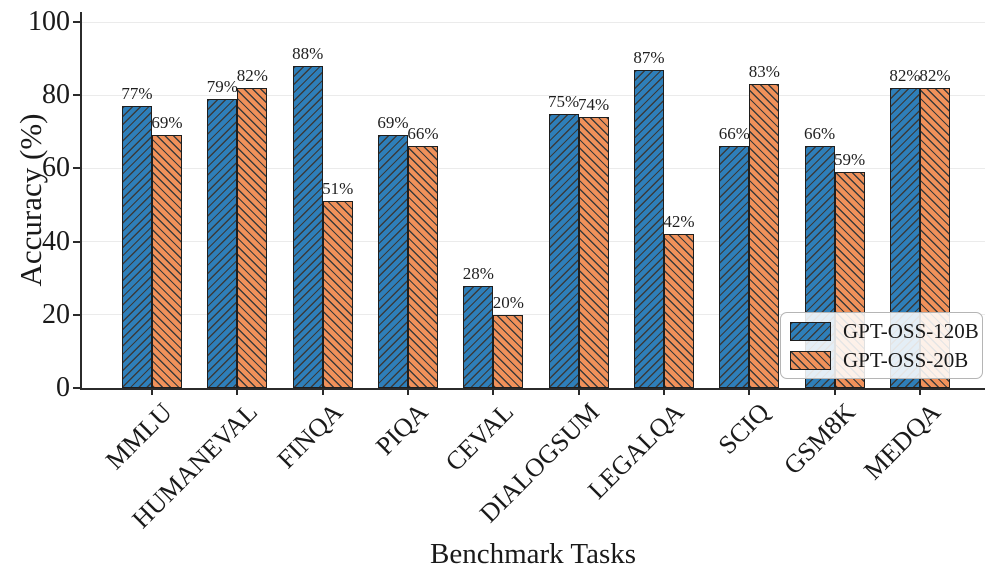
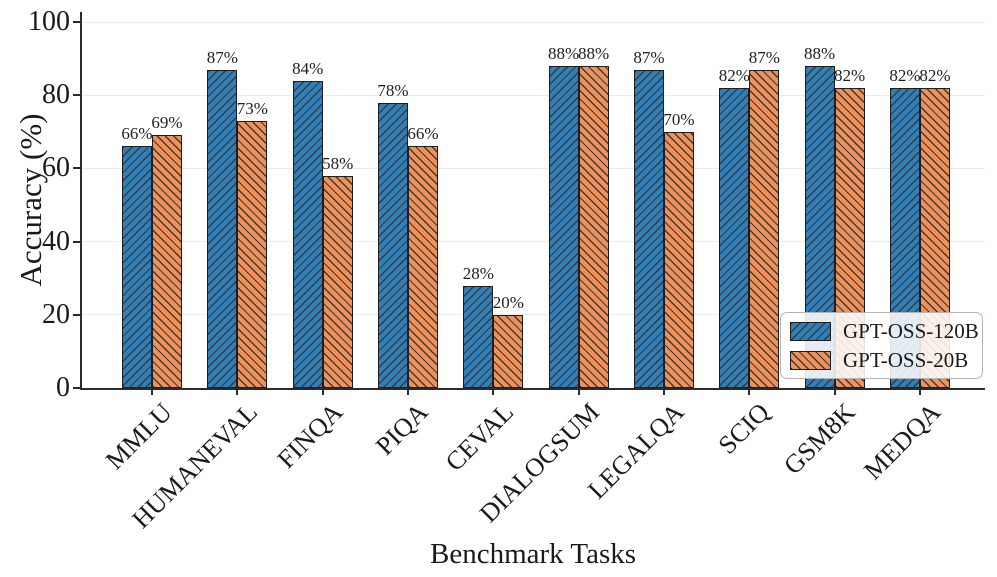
GPT-OSS-120B/MMLU: 77% -> 66%
GPT-OSS-120B/HUMANEVAL: 79% -> 87%
GPT-OSS-20B/HUMANEVAL: 82% -> 73%
GPT-OSS-120B/FINQA: 88% -> 84%
GPT-OSS-20B/FINQA: 51% -> 58%
GPT-OSS-120B/PIQA: 69% -> 78%
GPT-OSS-120B/DIALOGSUM: 75% -> 88%
GPT-OSS-20B/DIALOGSUM: 74% -> 88%
GPT-OSS-20B/LEGALQA: 42% -> 70%
GPT-OSS-120B/SCIQ: 66% -> 82%
GPT-OSS-20B/SCIQ: 83% -> 87%
GPT-OSS-120B/GSM8K: 66% -> 88%
GPT-OSS-20B/GSM8K: 59% -> 82%
